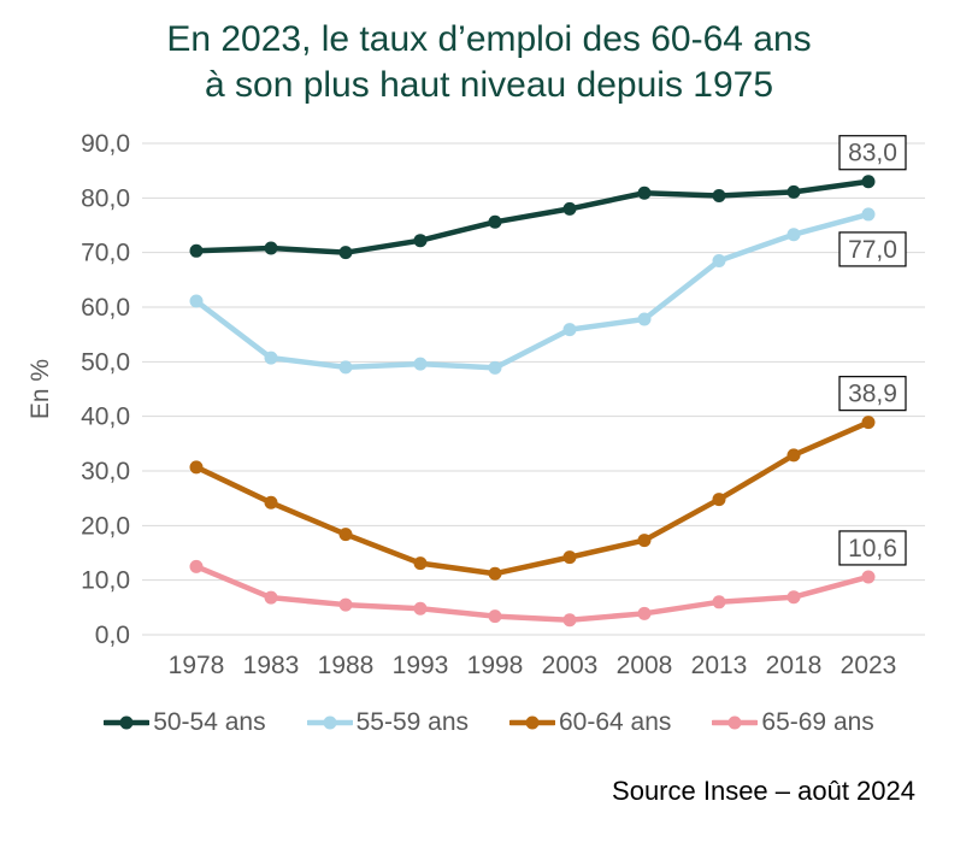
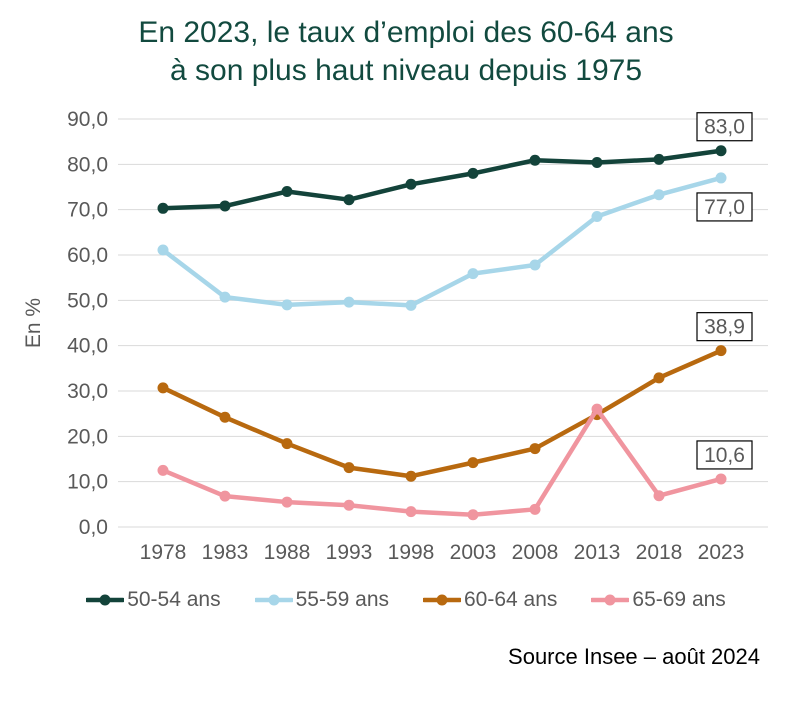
50-54 ans/1988: 70 -> 74
65-69 ans/2013: 6 -> 26
